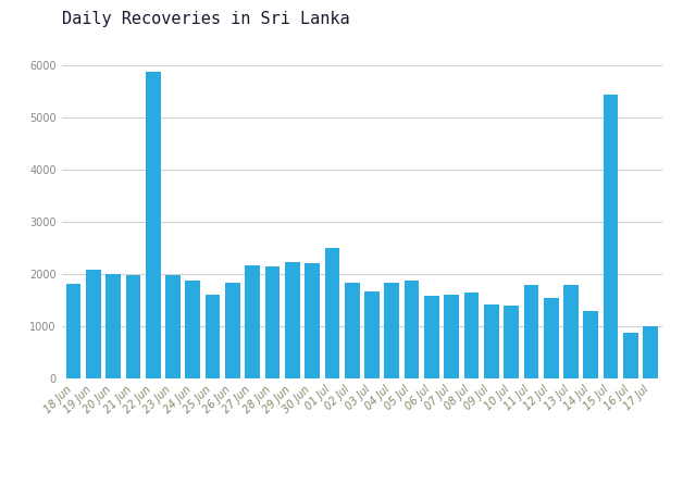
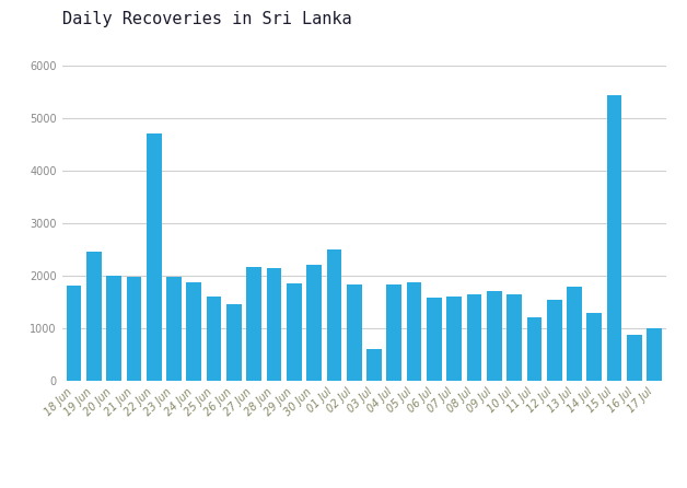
19 Jun: 2070 -> 2450
22 Jun: 5870 -> 4700
26 Jun: 1820 -> 1450
29 Jun: 2220 -> 1850
03 Jul: 1660 -> 600
09 Jul: 1410 -> 1700
10 Jul: 1390 -> 1650
11 Jul: 1780 -> 1200
